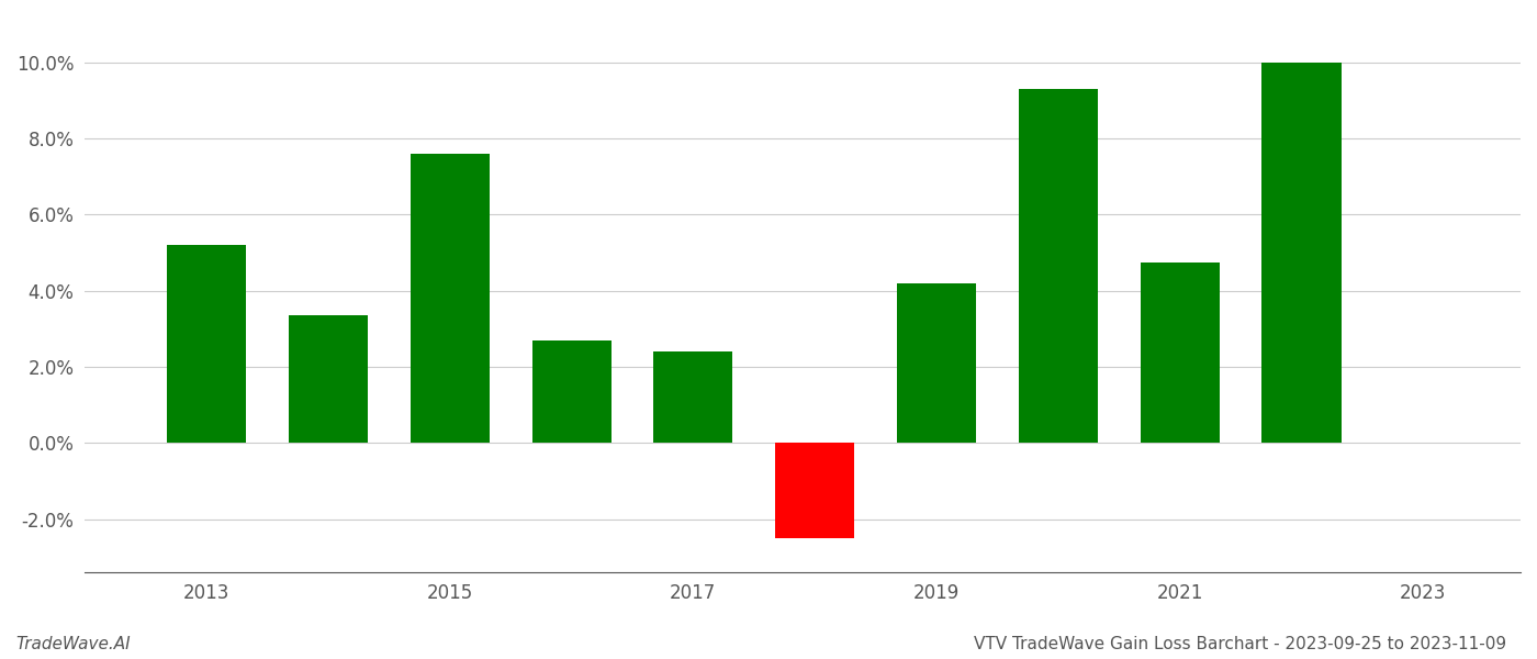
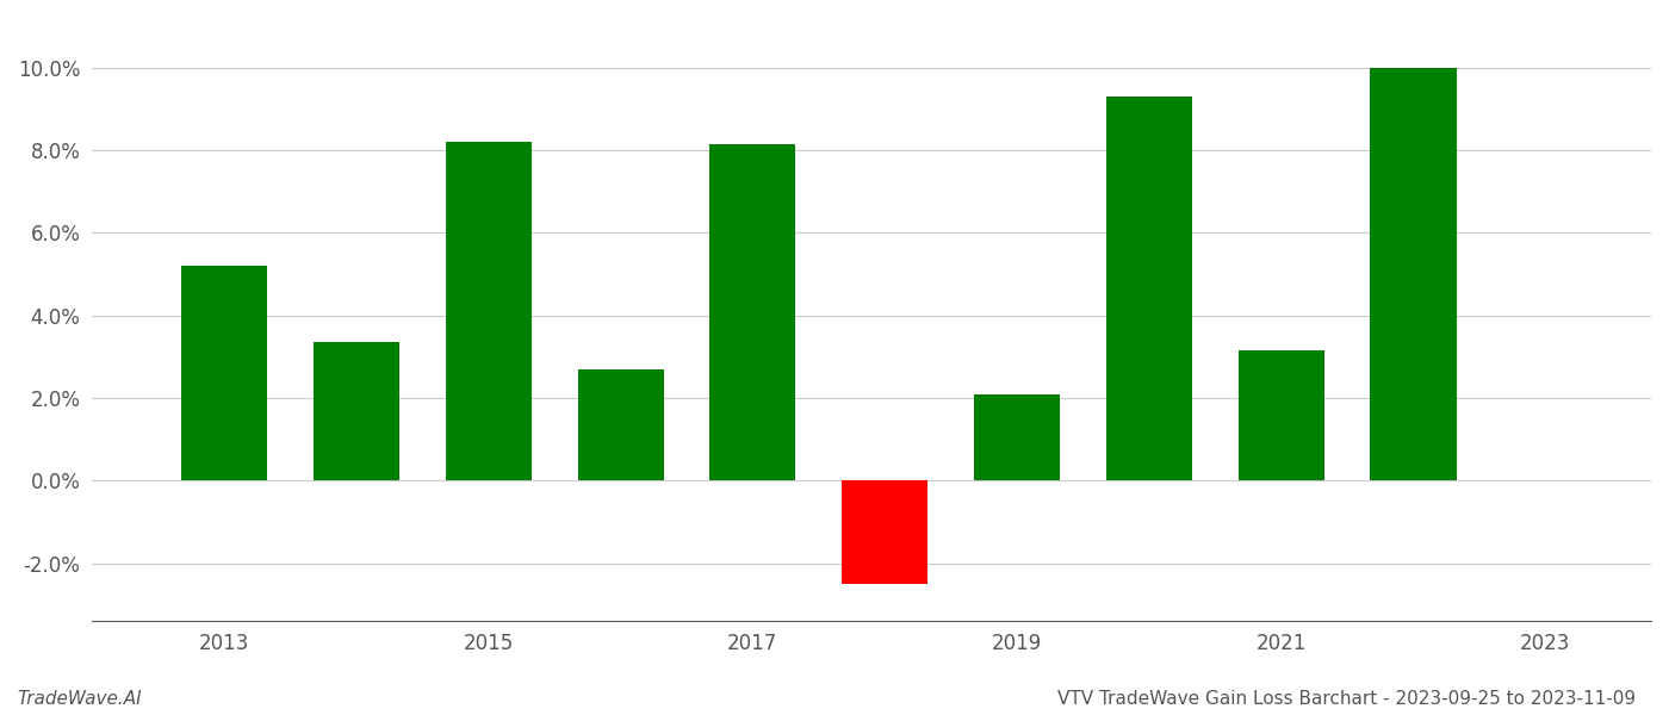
2015: 7.60% -> 8.20%
2017: 2.40% -> 8.15%
2019: 4.20% -> 2.10%
2021: 4.75% -> 3.15%
